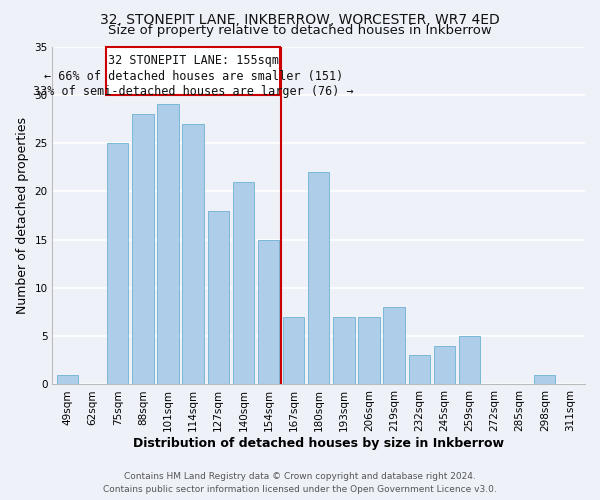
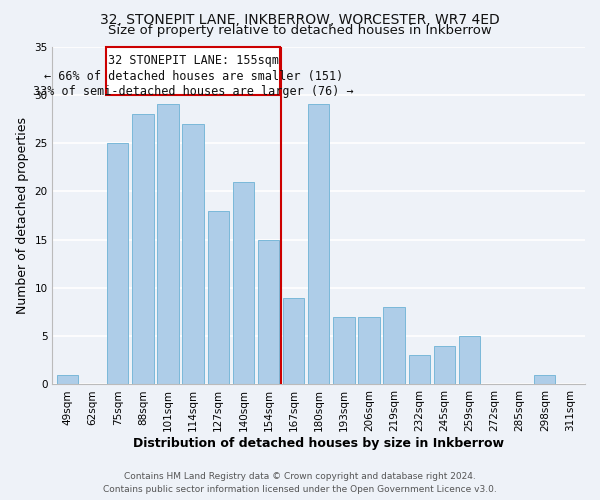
167sqm: 7 -> 9
180sqm: 22 -> 29
